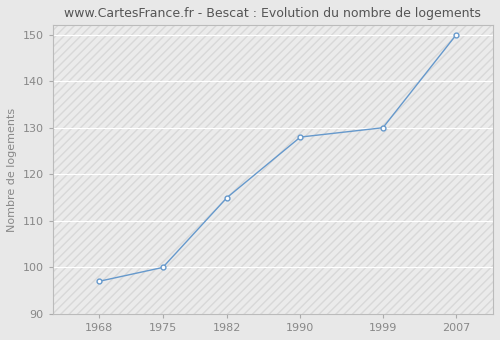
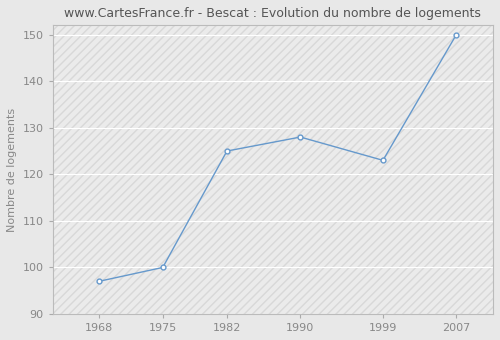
1982: 115 -> 125
1999: 130 -> 123
